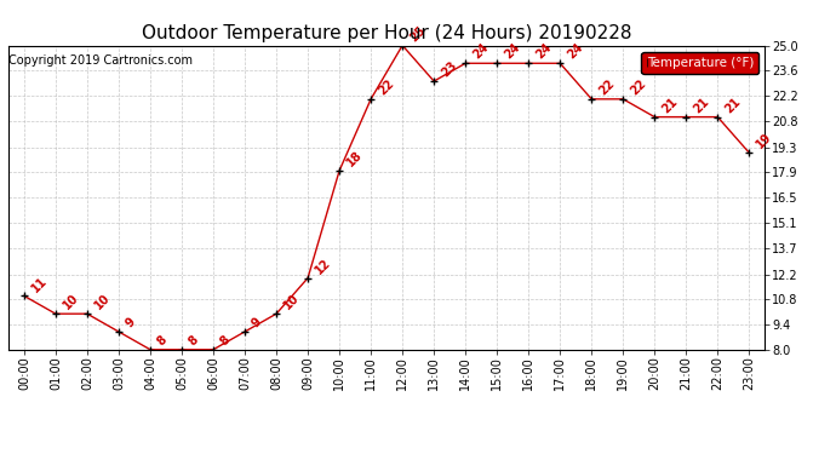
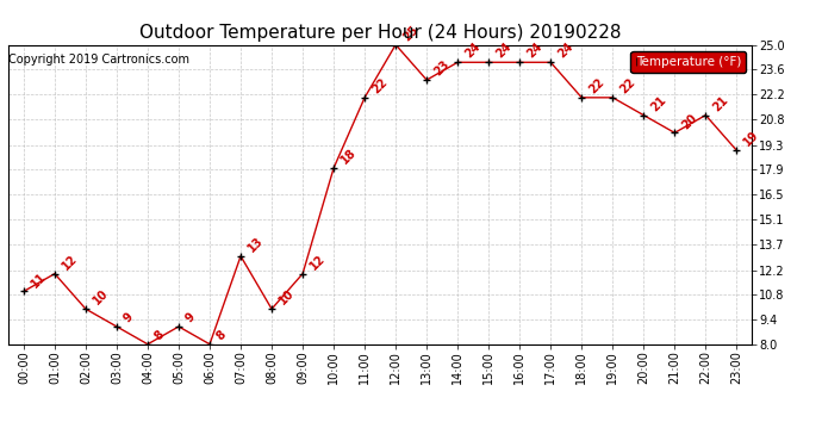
01:00: 10 -> 12
05:00: 8 -> 9
07:00: 9 -> 13
21:00: 21 -> 20
